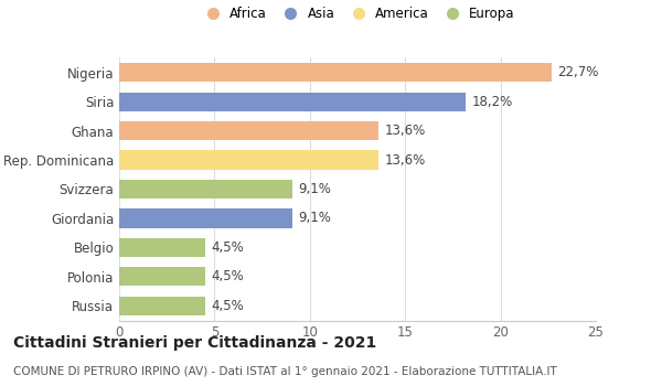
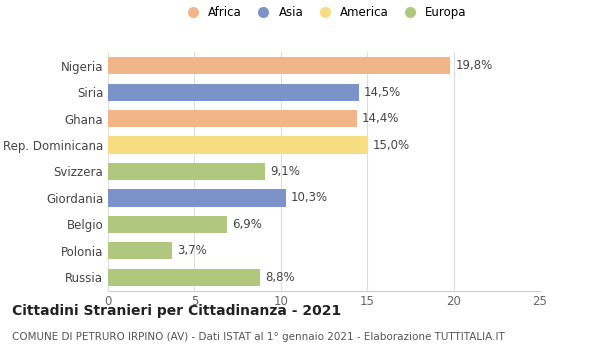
Nigeria: 22,7% -> 19,8%
Siria: 18,2% -> 14,5%
Ghana: 13,6% -> 14,4%
Rep. Dominicana: 13,6% -> 15,0%
Giordania: 9,1% -> 10,3%
Belgio: 4,5% -> 6,9%
Polonia: 4,5% -> 3,7%
Russia: 4,5% -> 8,8%
